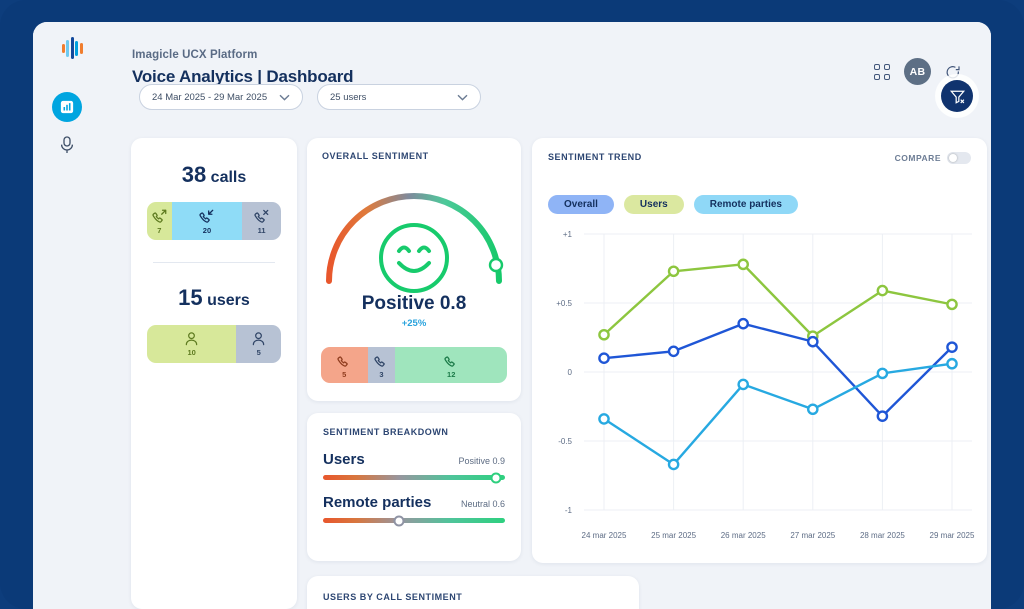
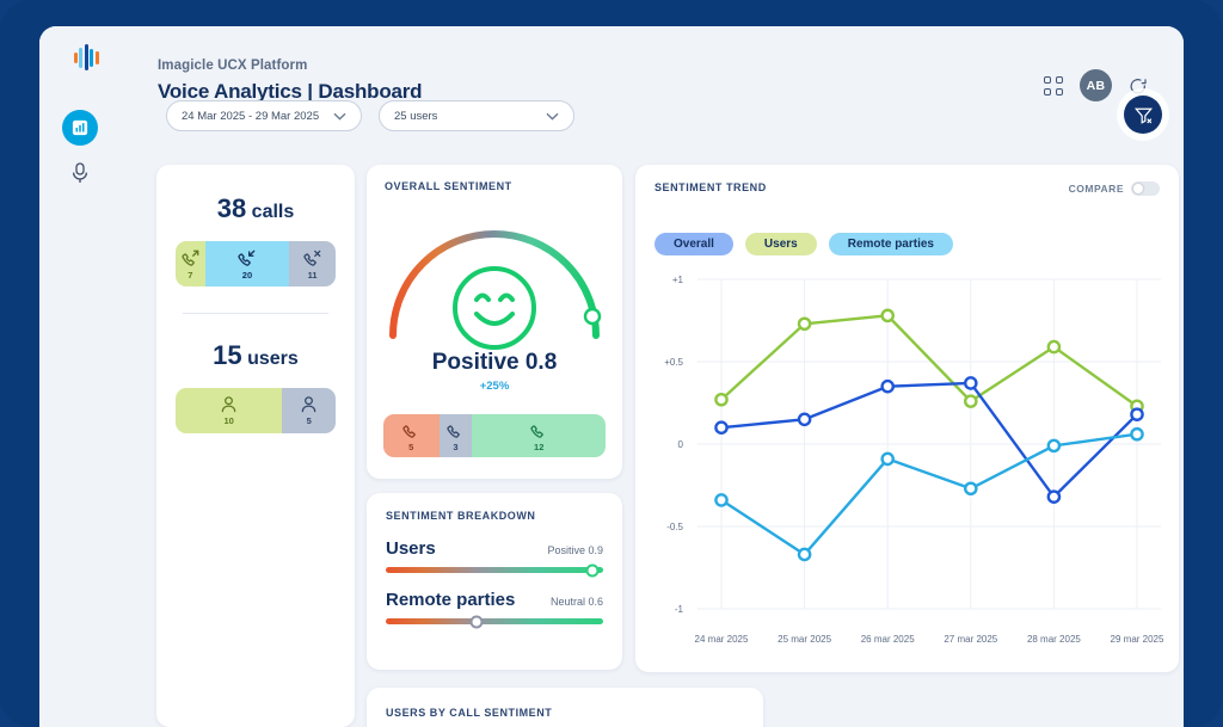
Overall/27 mar 2025: 0.22 -> 0.37
Users/29 mar 2025: 0.49 -> 0.23
